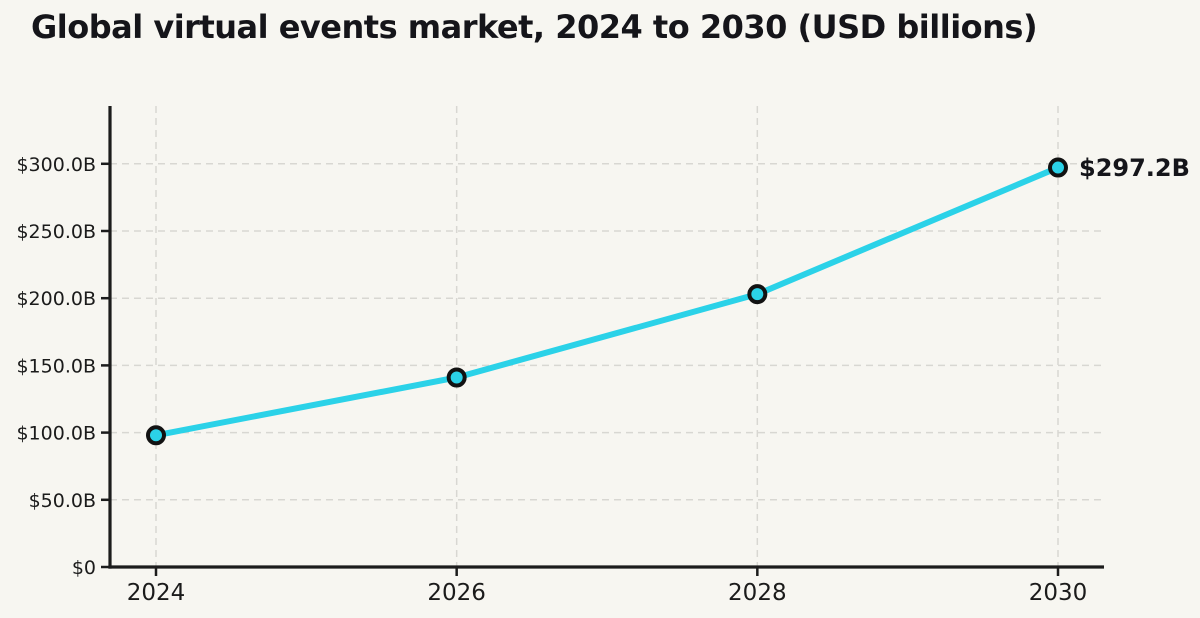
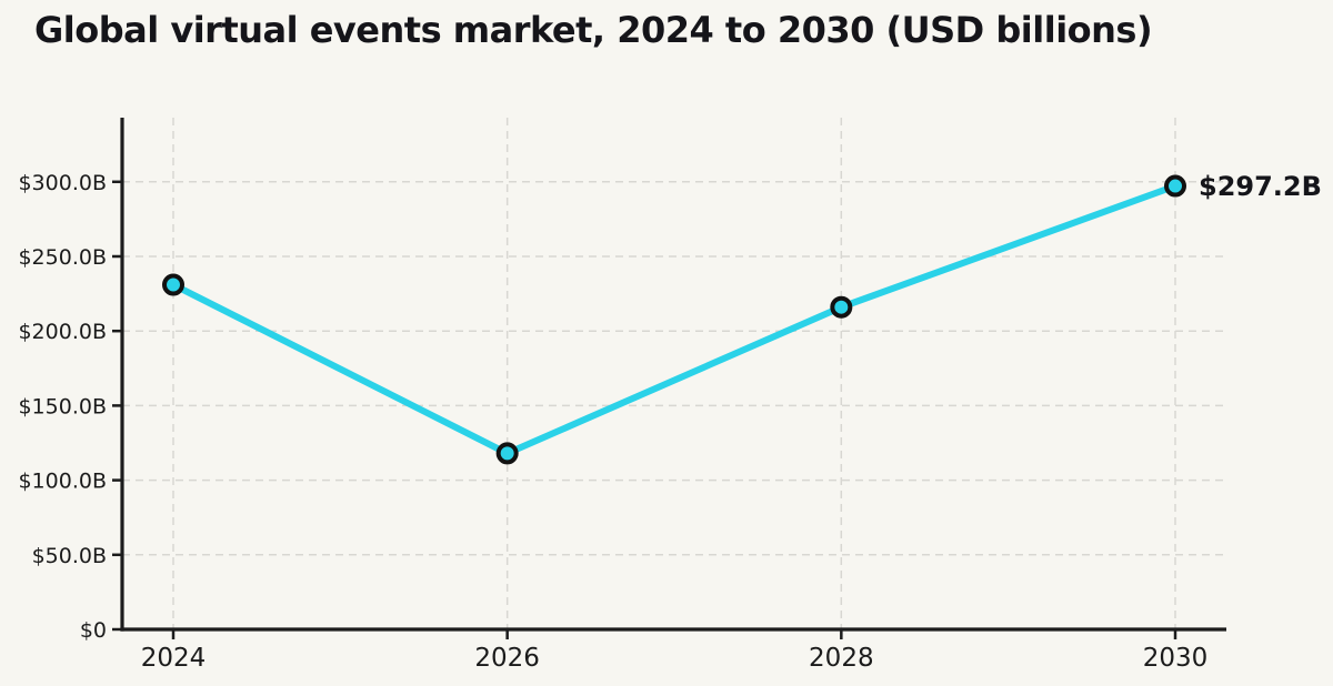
2024: $98B -> $231B
2026: $141B -> $118B
2028: $203B -> $216B
